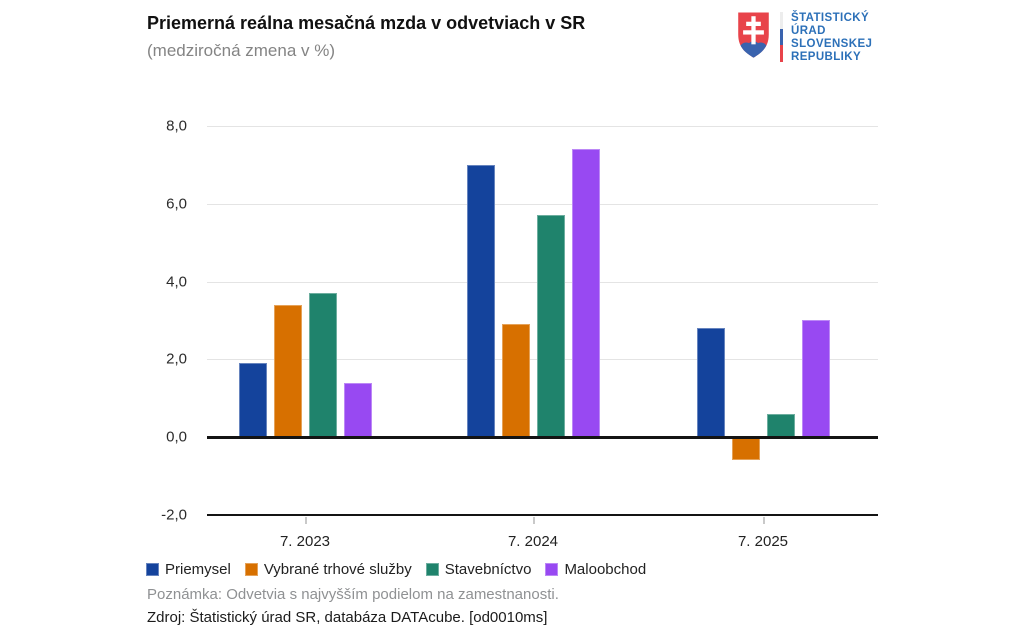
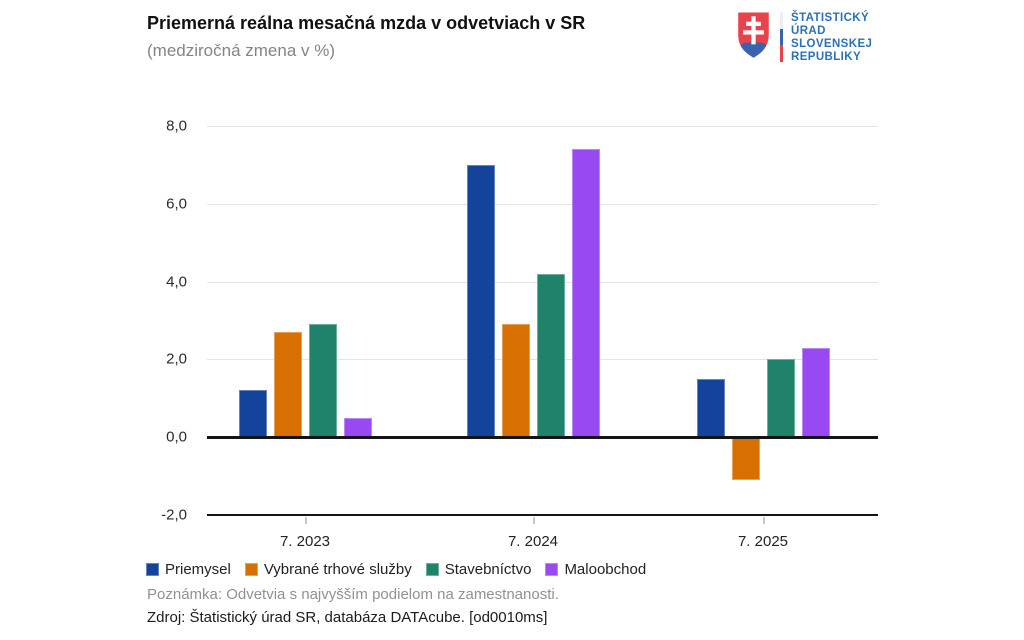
Priemysel/7. 2023: 1,9 -> 1,2
Vybrané trhové služby/7. 2023: 3,4 -> 2,7
Stavebníctvo/7. 2023: 3,7 -> 2,9
Maloobchod/7. 2023: 1,4 -> 0,5
Stavebníctvo/7. 2024: 5,7 -> 4,2
Priemysel/7. 2025: 2,8 -> 1,5
Vybrané trhové služby/7. 2025: -0,6 -> -1,1
Stavebníctvo/7. 2025: 0,6 -> 2,0
Maloobchod/7. 2025: 3,0 -> 2,3
